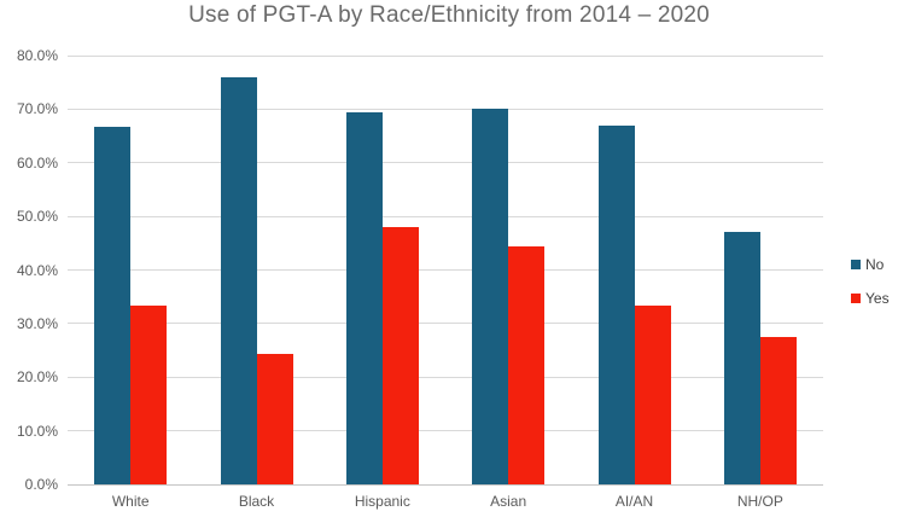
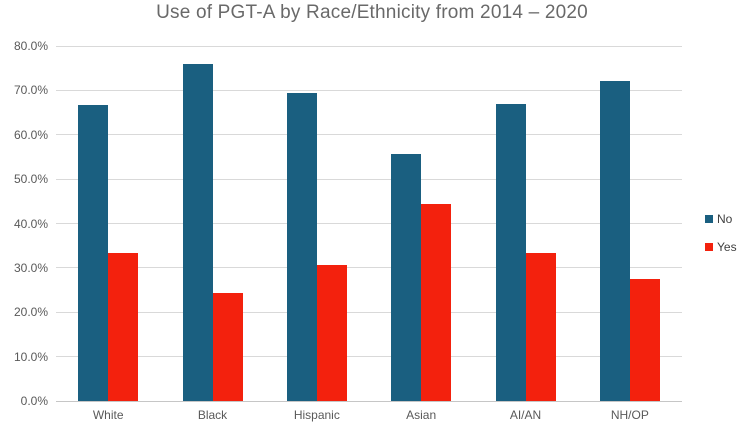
Yes/Hispanic: 48% -> 31%
No/Asian: 70% -> 56%
No/NH/OP: 47% -> 72%
